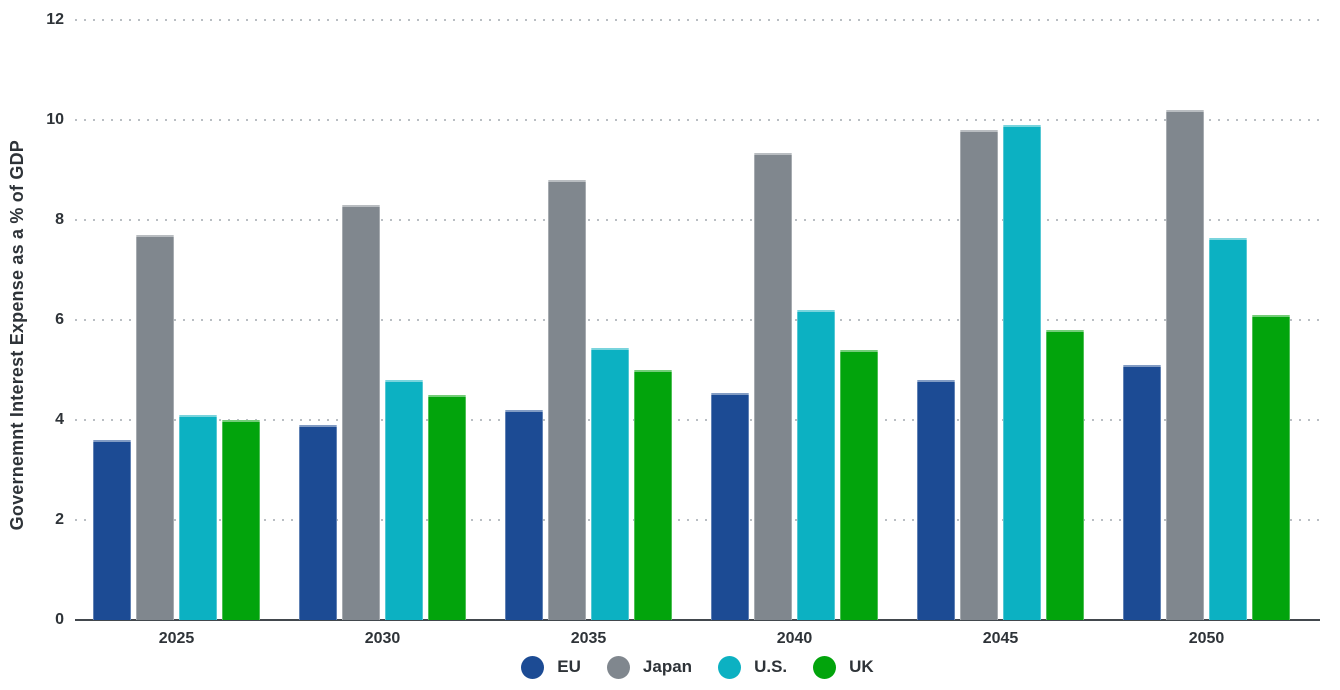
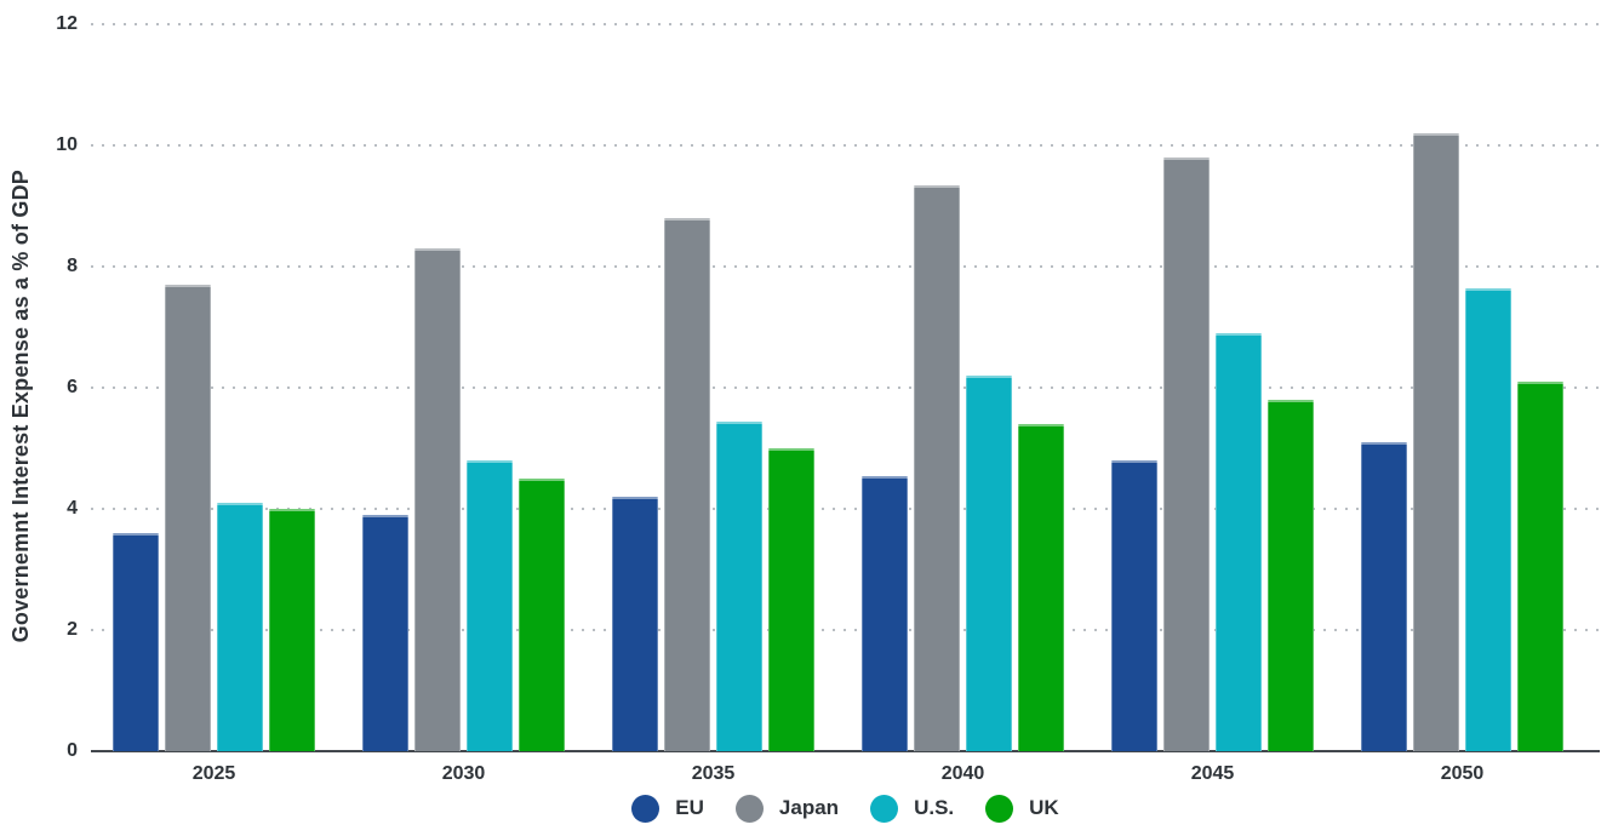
U.S./2045: 9.9 -> 6.9
